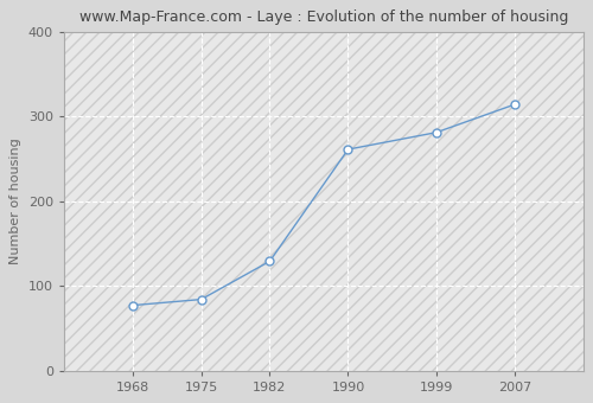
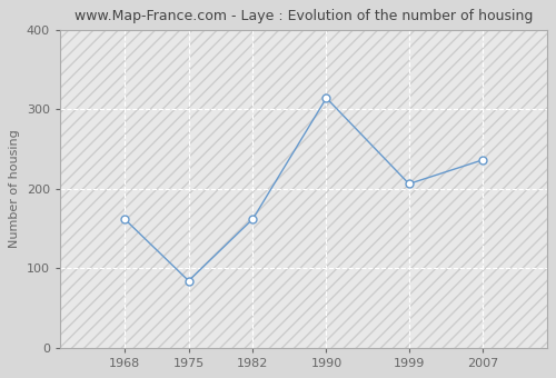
1968: 77 -> 162
1982: 129 -> 162
1990: 261 -> 314
1999: 281 -> 206
2007: 314 -> 236
